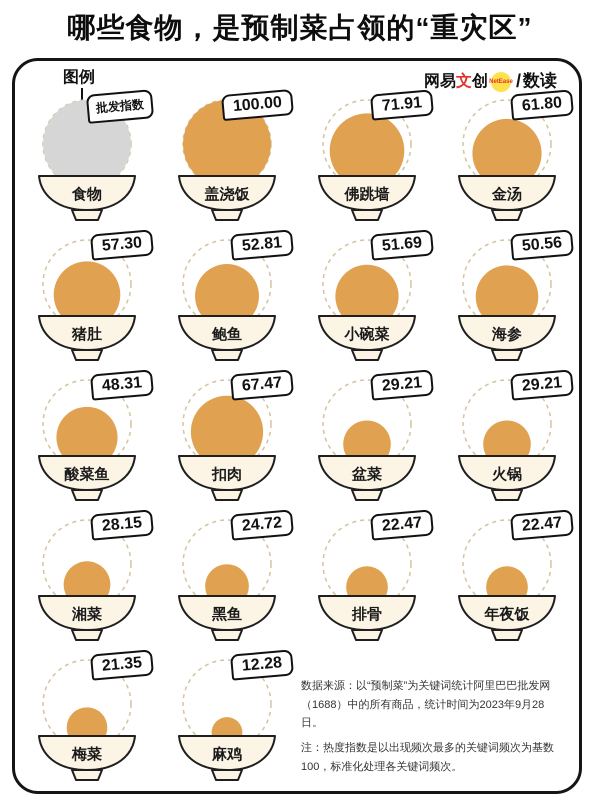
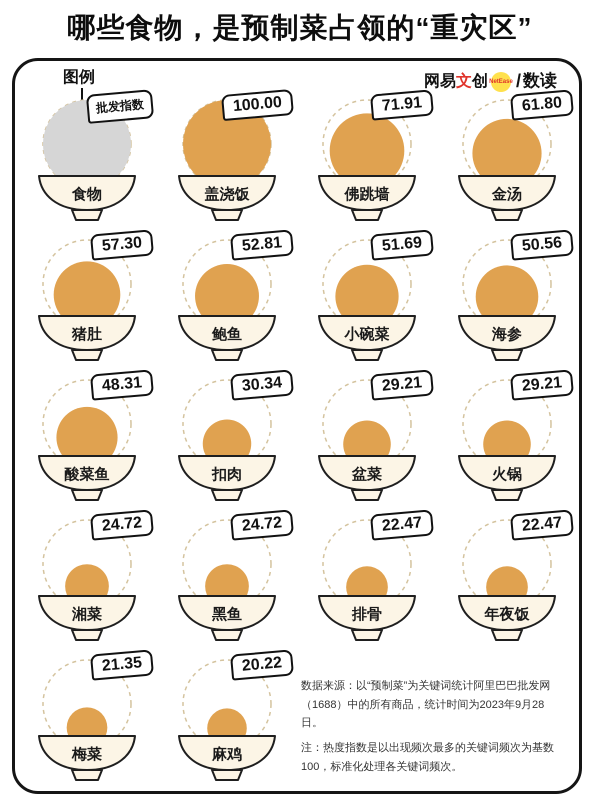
扣肉: 67.47 -> 30.34
湘菜: 28.15 -> 24.72
麻鸡: 12.28 -> 20.22
